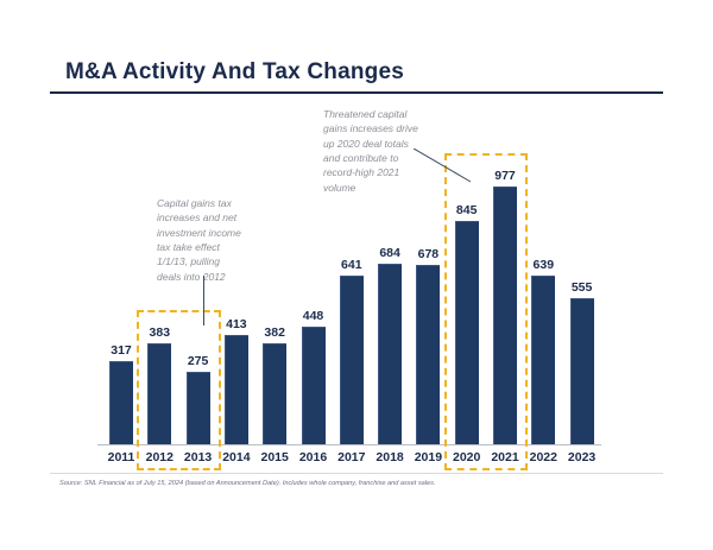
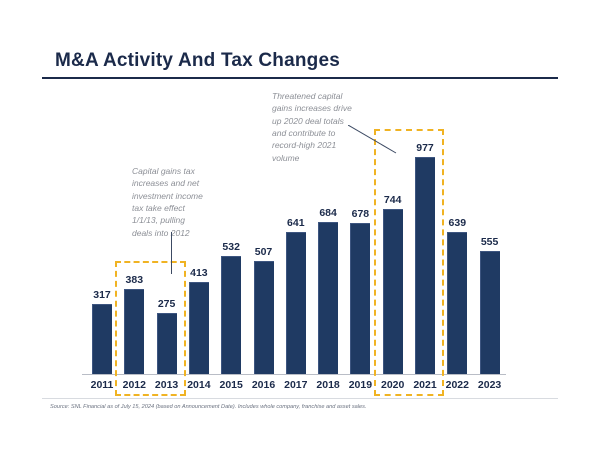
2015: 382 -> 532
2016: 448 -> 507
2020: 845 -> 744
